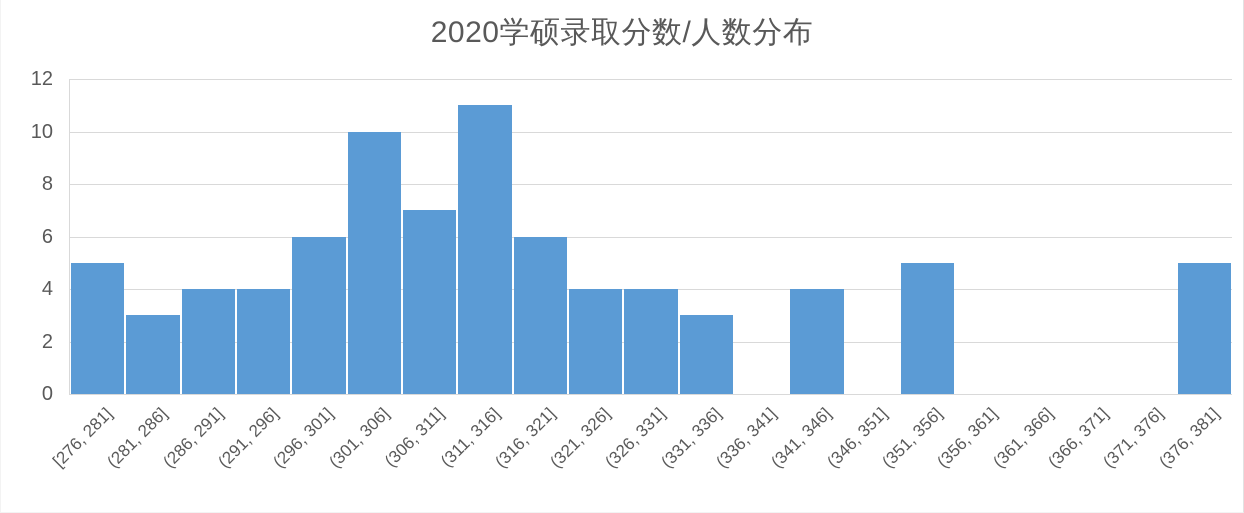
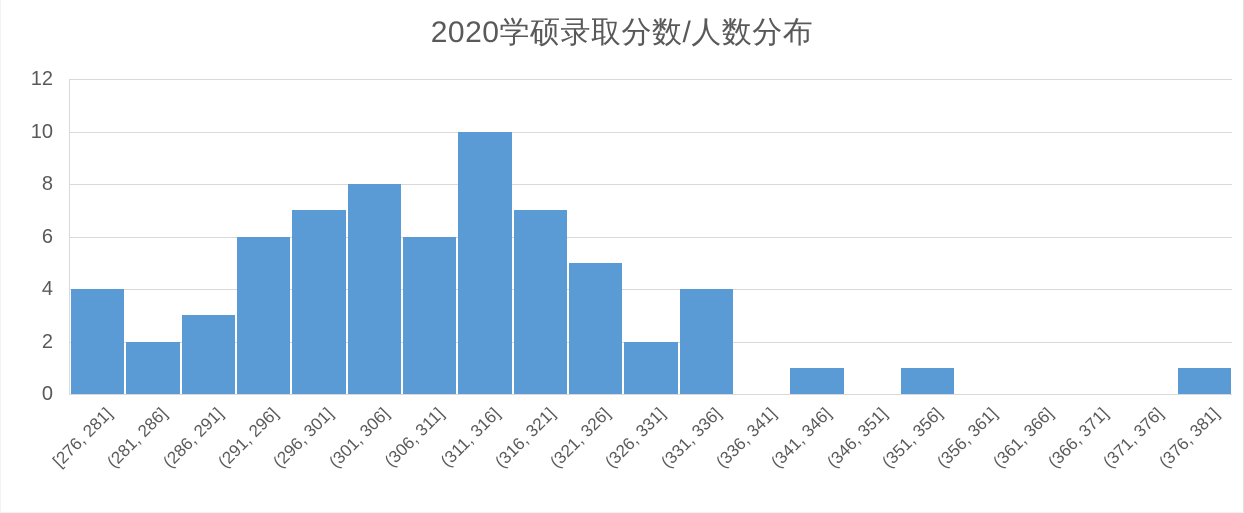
[276, 281]: 5 -> 4
(281, 286]: 3 -> 2
(286, 291]: 4 -> 3
(291, 296]: 4 -> 6
(296, 301]: 6 -> 7
(301, 306]: 10 -> 8
(306, 311]: 7 -> 6
(311, 316]: 11 -> 10
(316, 321]: 6 -> 7
(321, 326]: 4 -> 5
(326, 331]: 4 -> 2
(331, 336]: 3 -> 4
(341, 346]: 4 -> 1
(351, 356]: 5 -> 1
(376, 381]: 5 -> 1
